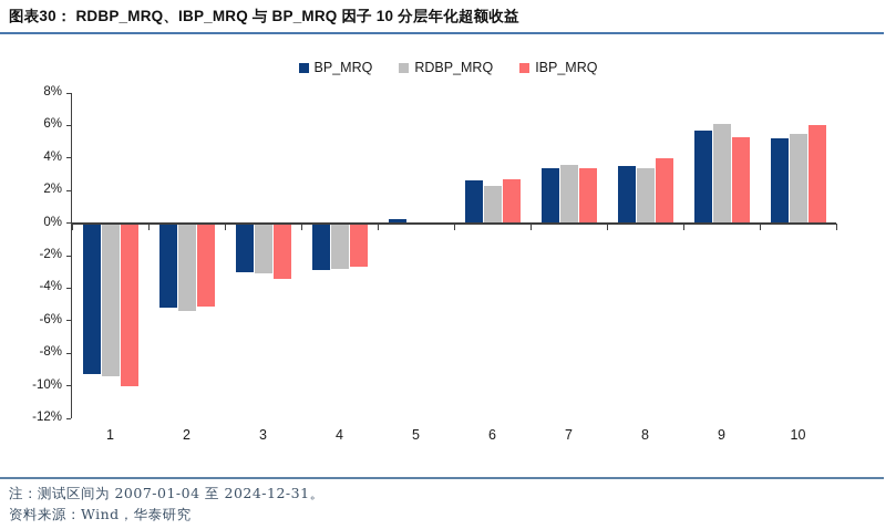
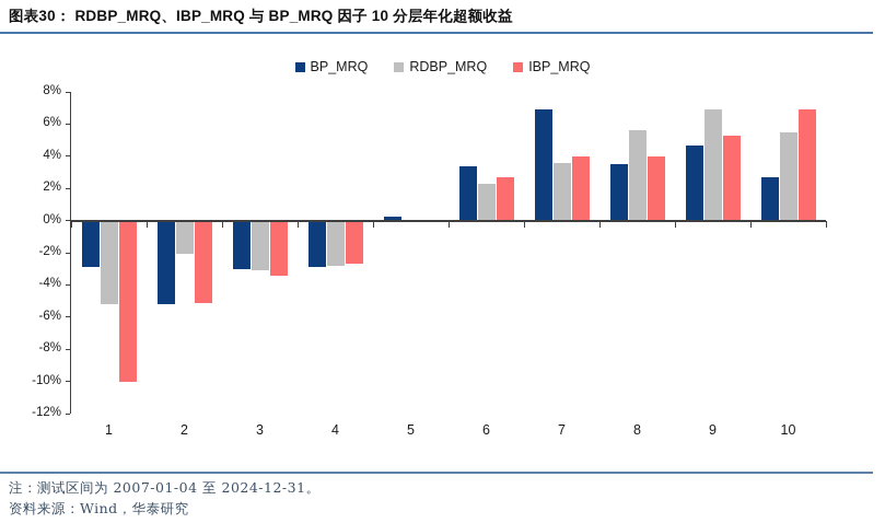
BP_MRQ/1: -9.3% -> -2.9%
RDBP_MRQ/1: -9.4% -> -5.2%
RDBP_MRQ/2: -5.4% -> -2.1%
BP_MRQ/6: 2.6% -> 3.4%
BP_MRQ/7: 3.4% -> 6.9%
IBP_MRQ/7: 3.4% -> 4.0%
RDBP_MRQ/8: 3.4% -> 5.6%
BP_MRQ/9: 5.7% -> 4.7%
RDBP_MRQ/9: 6.1% -> 6.9%
BP_MRQ/10: 5.2% -> 2.7%
IBP_MRQ/10: 6.0% -> 6.9%
